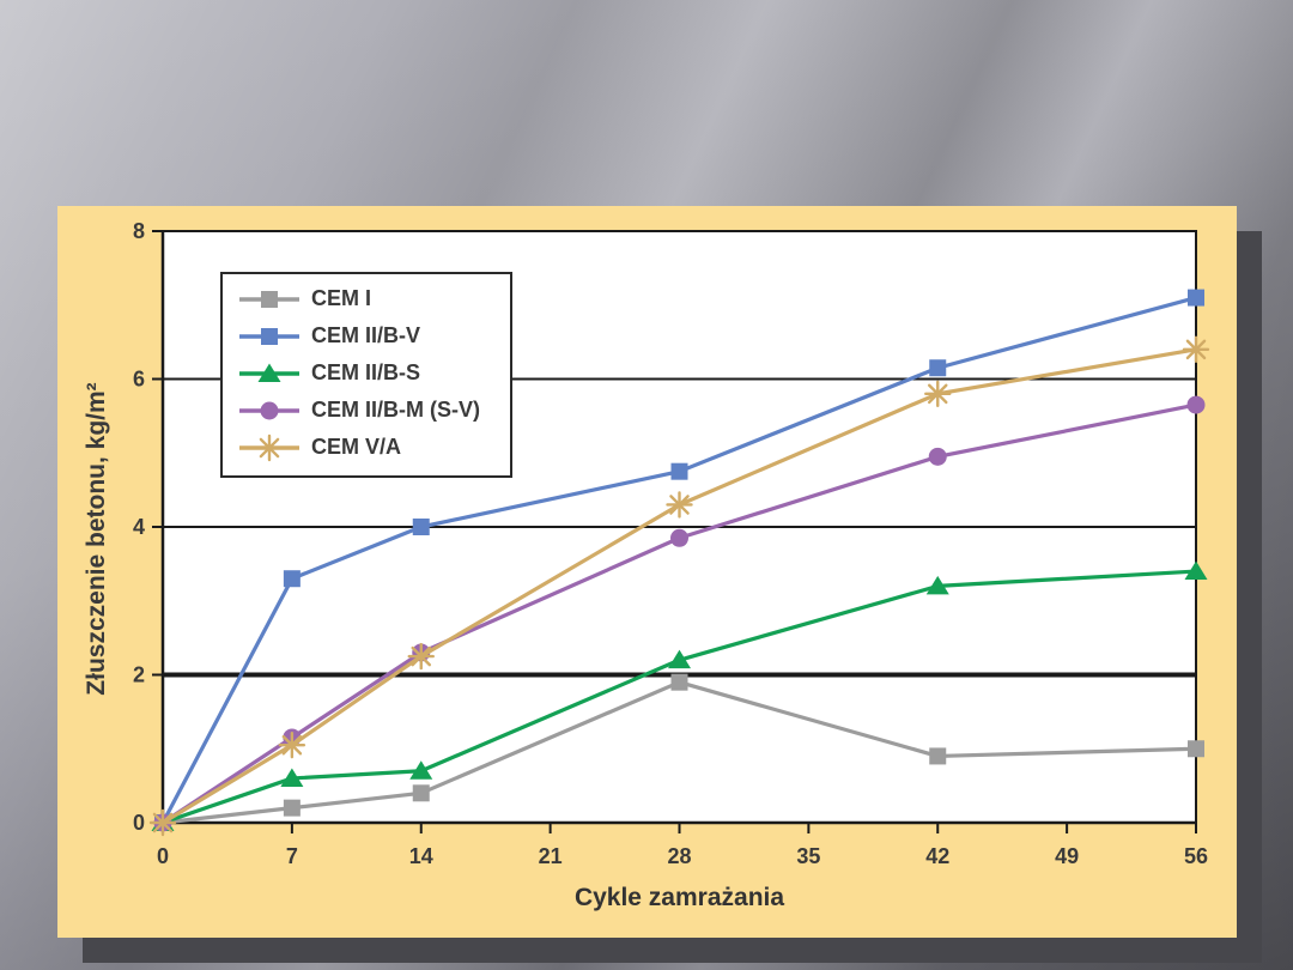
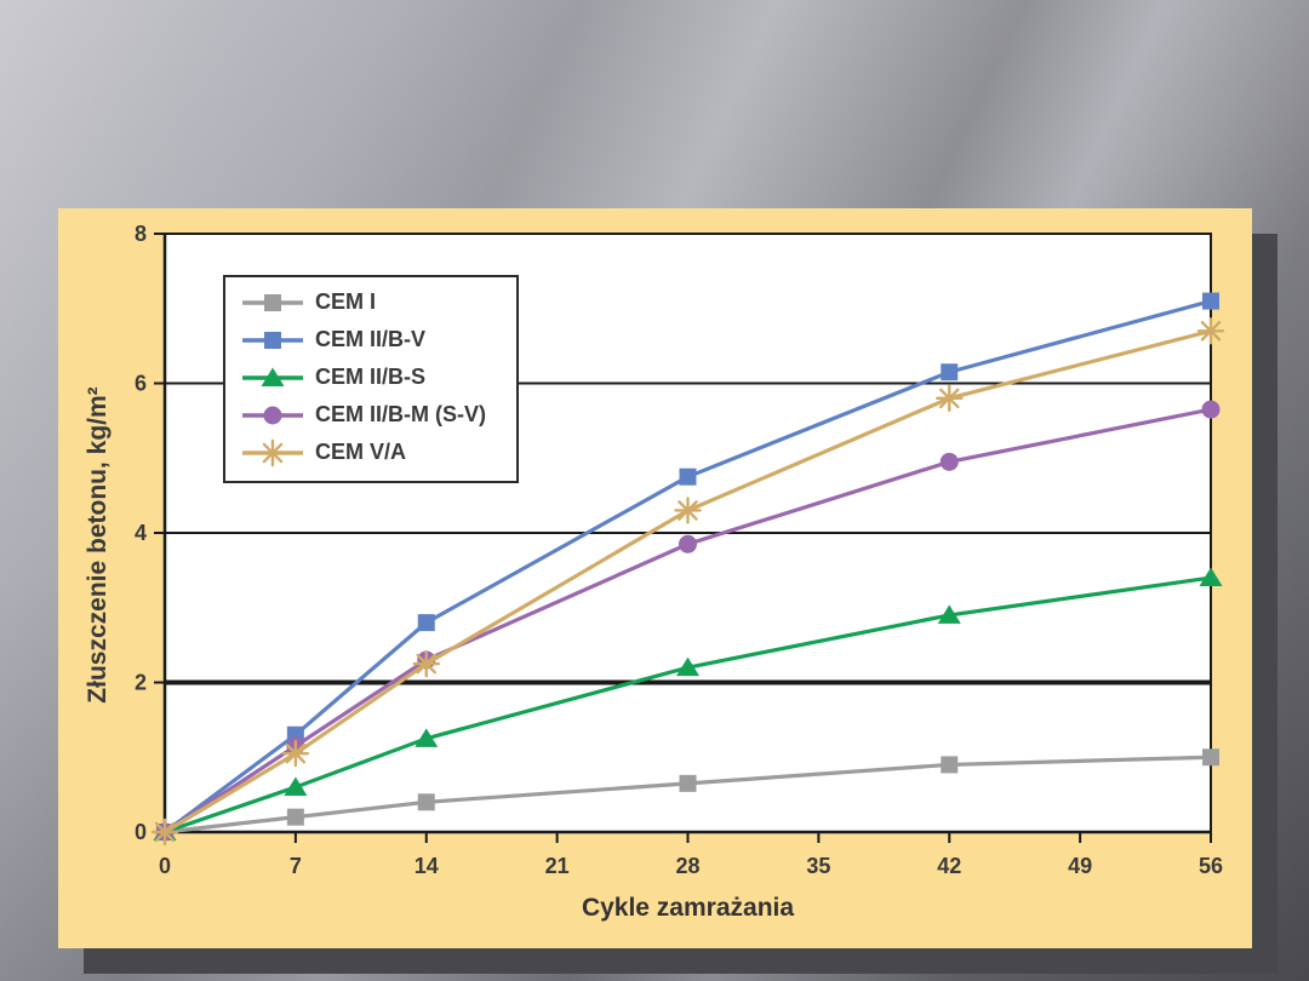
CEM II/B-V/7: 3.3 -> 1.3
CEM II/B-V/14: 4.0 -> 2.8
CEM II/B-S/14: 0.7 -> 1.2
CEM I/28: 1.9 -> 0.7
CEM II/B-S/42: 3.2 -> 2.9
CEM V/A/56: 6.4 -> 6.7
